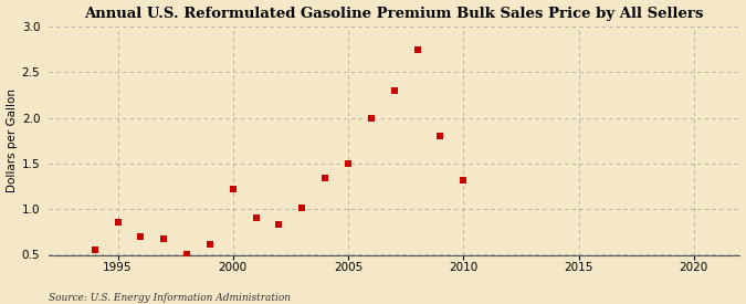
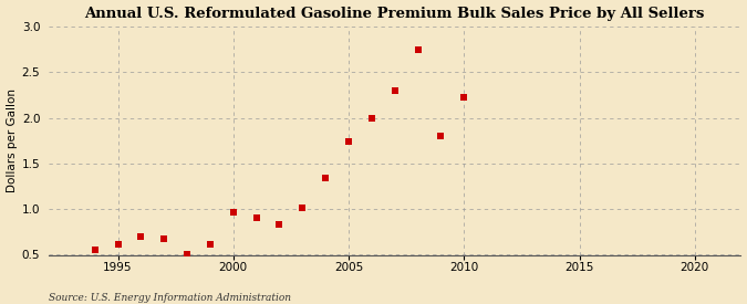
1995: 0.86 -> 0.62
2000: 1.22 -> 0.97
2005: 1.50 -> 1.74
2010: 1.32 -> 2.22
